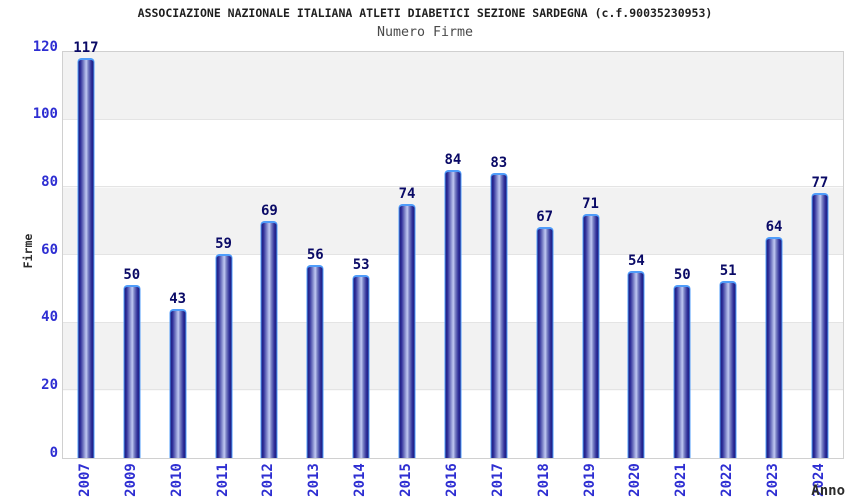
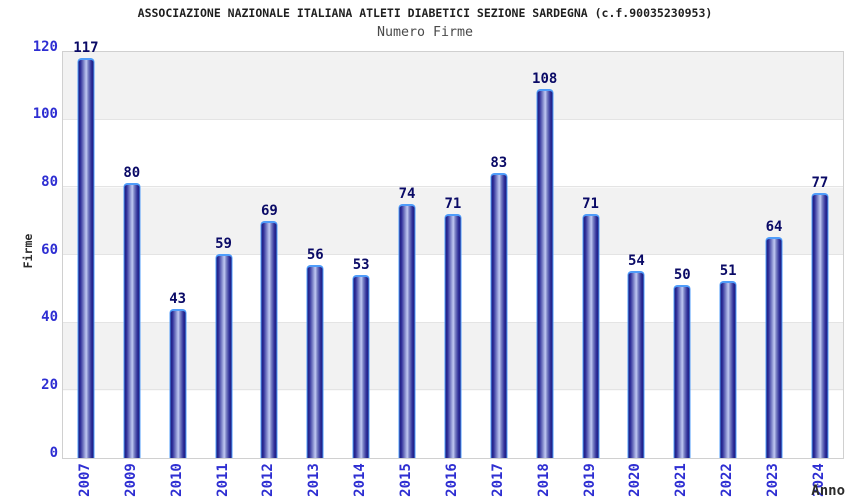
2009: 50 -> 80
2016: 84 -> 71
2018: 67 -> 108
